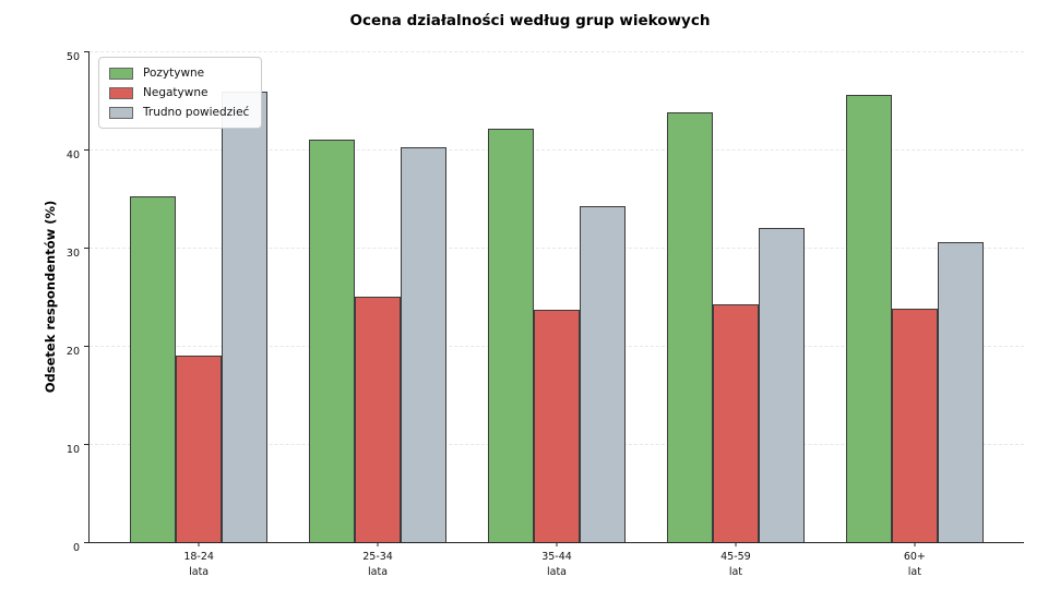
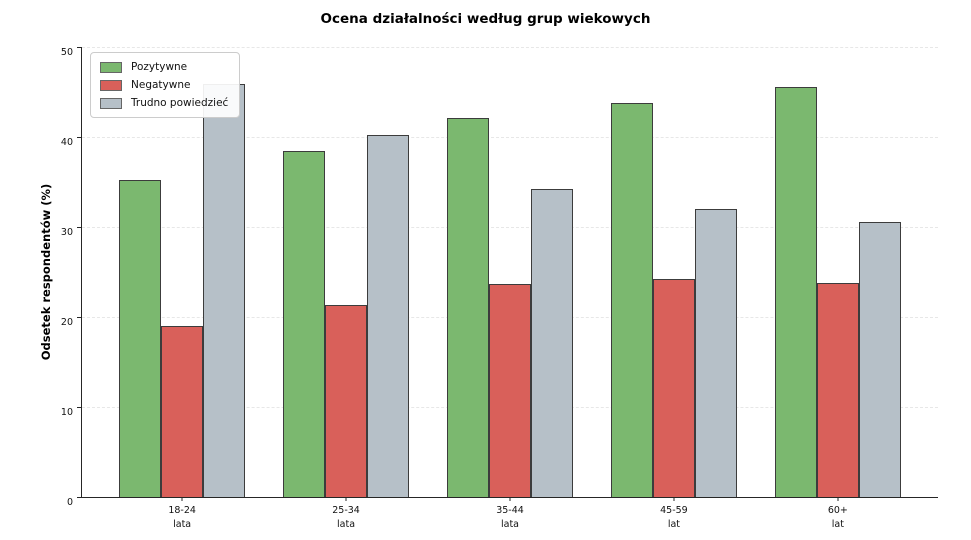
Pozytywne/25-34: 41 -> 38
Negatywne/25-34: 25 -> 21
